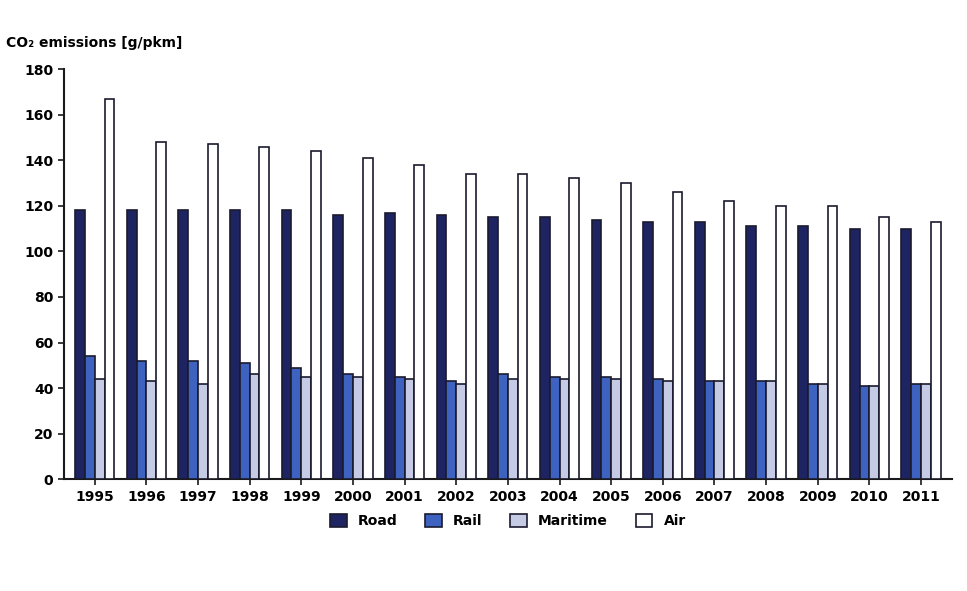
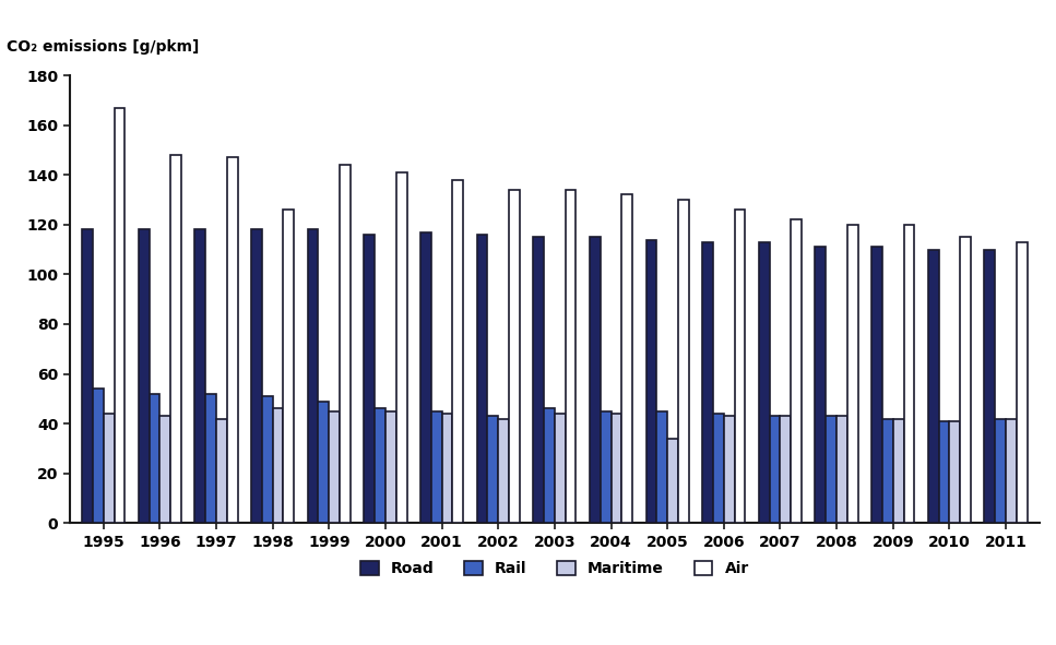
Air/1998: 146 -> 126
Maritime/2005: 44 -> 34
